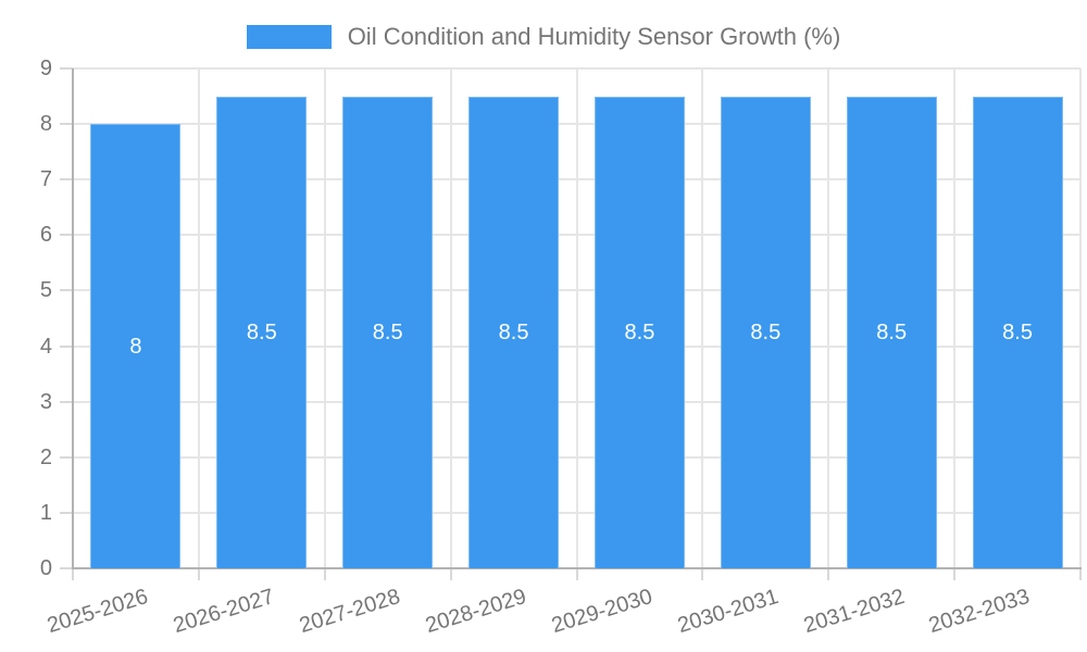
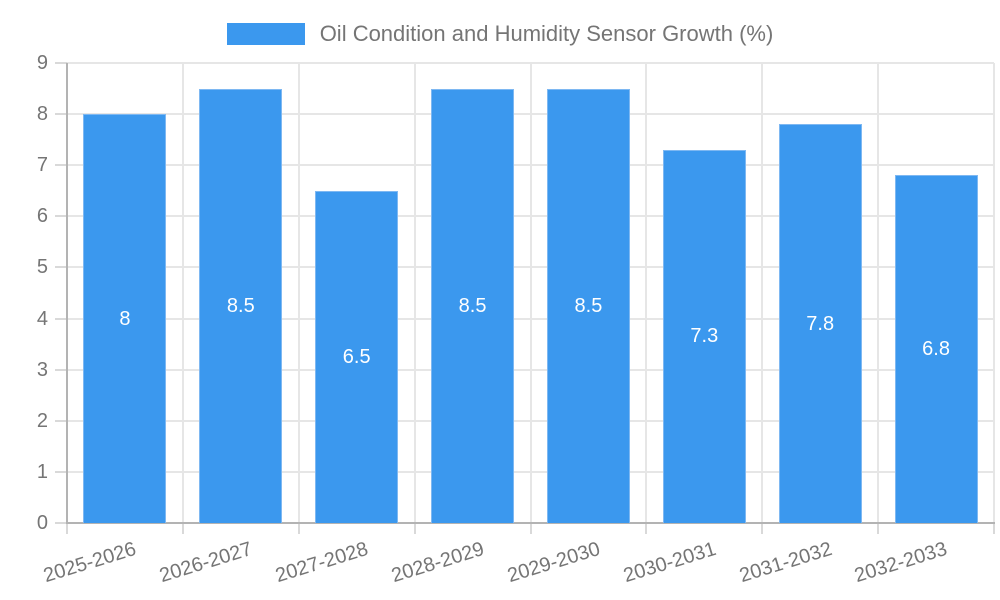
2027-2028: 8.5 -> 6.5
2030-2031: 8.5 -> 7.3
2031-2032: 8.5 -> 7.8
2032-2033: 8.5 -> 6.8
